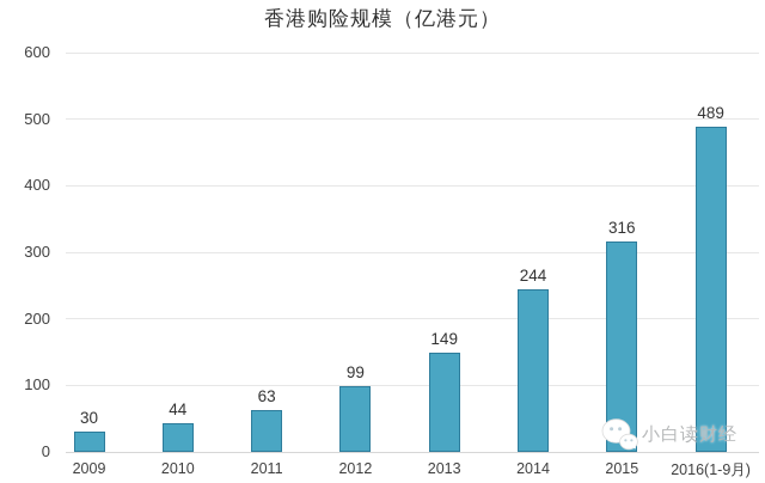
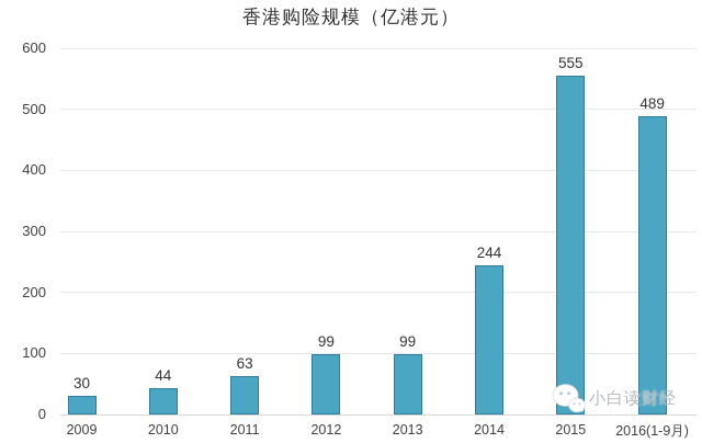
2013: 149 -> 99
2015: 316 -> 555
